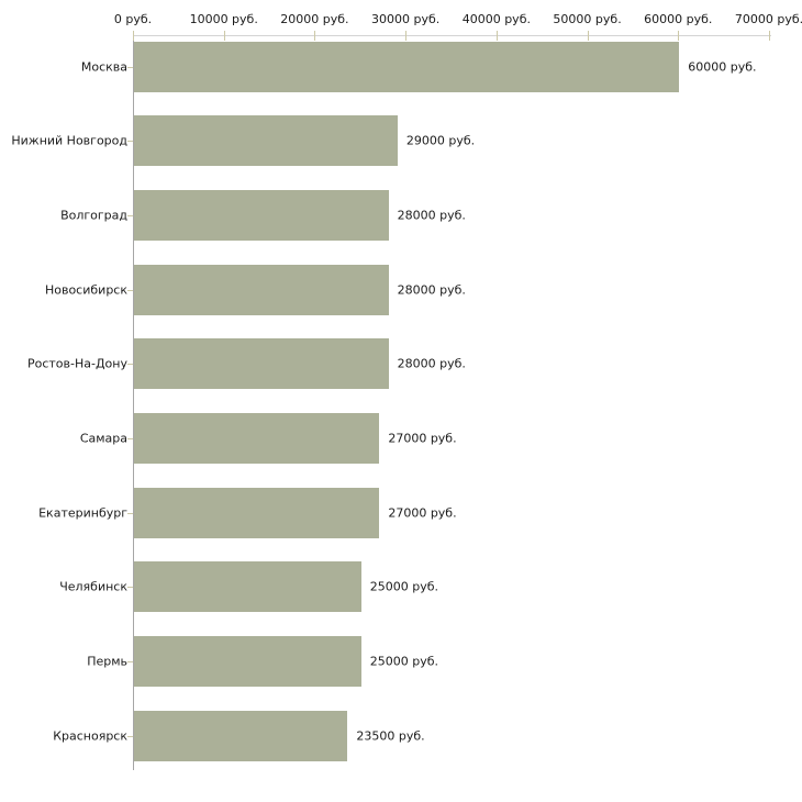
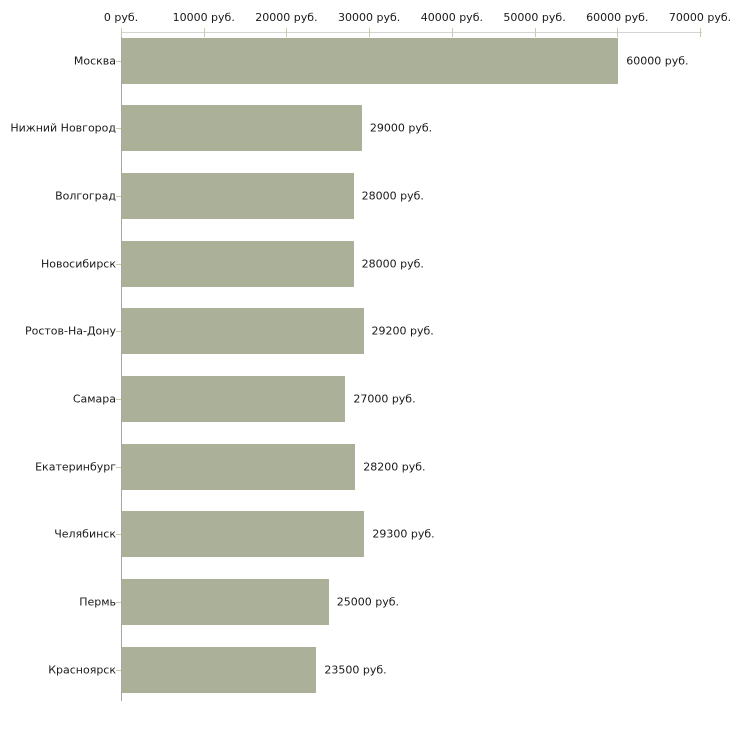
Ростов-На-Дону: 28000 -> 29200
Екатеринбург: 27000 -> 28200
Челябинск: 25000 -> 29300
